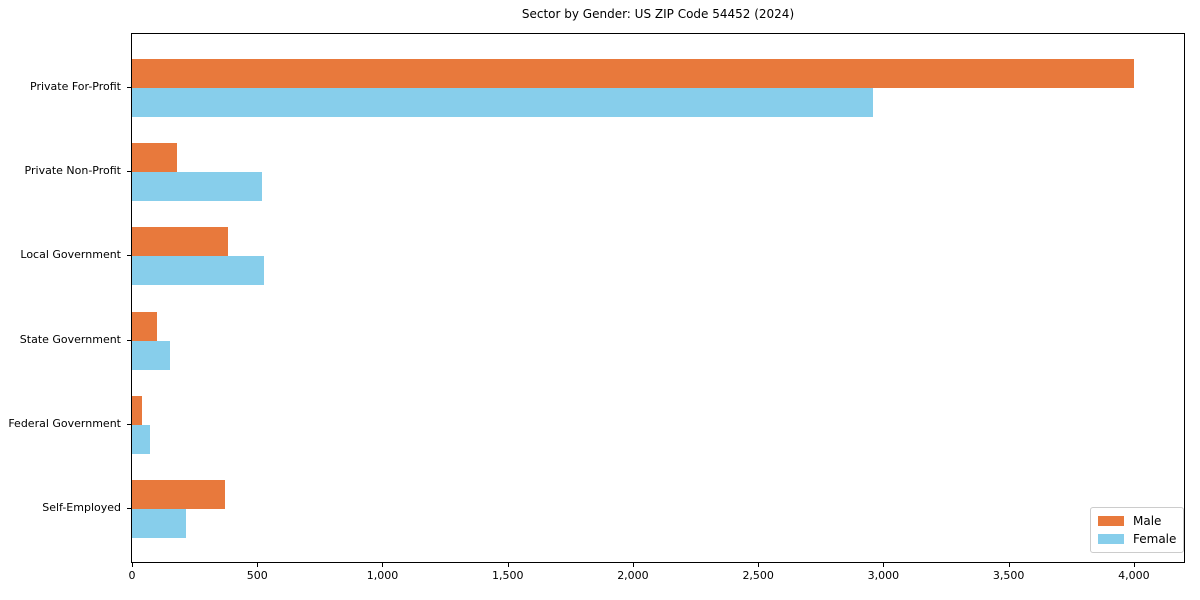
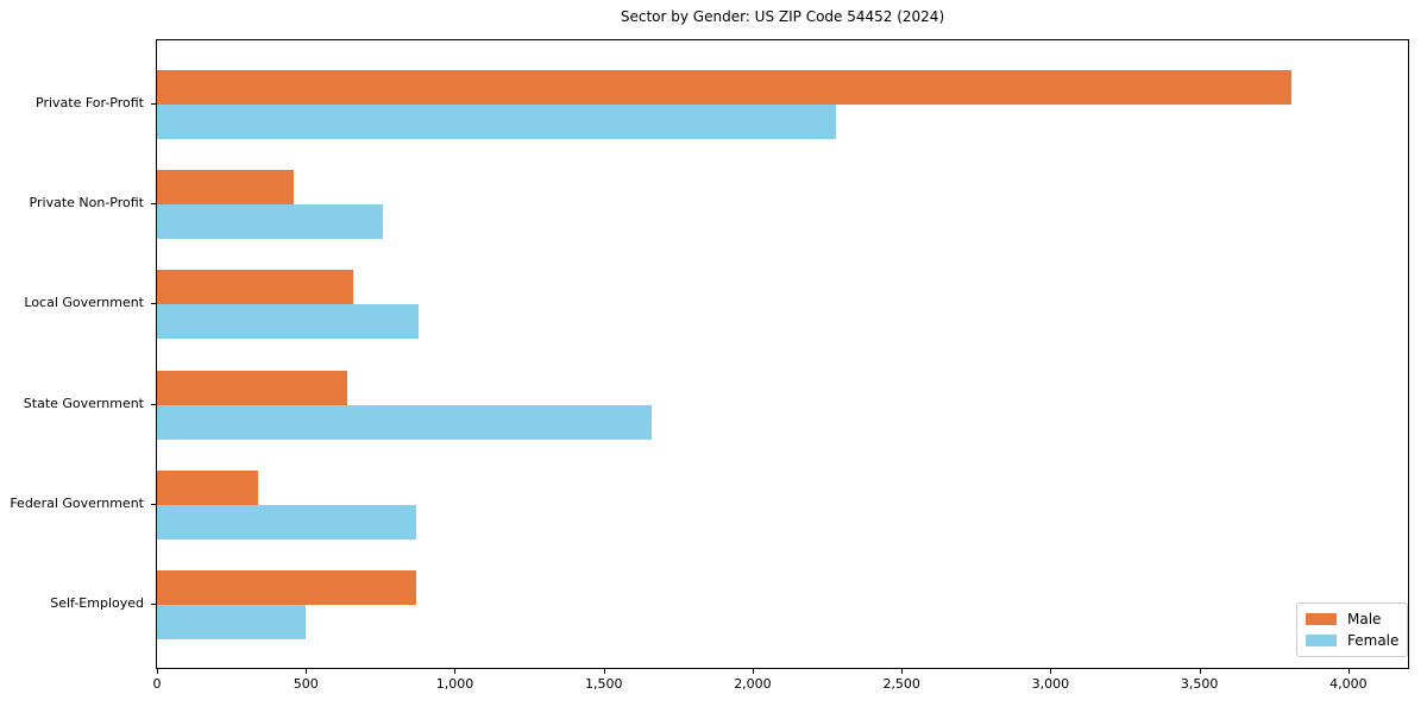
Male/Private For-Profit: 4000 -> 3810
Female/Private For-Profit: 2960 -> 2280
Male/Private Non-Profit: 180 -> 460
Female/Private Non-Profit: 520 -> 760
Male/Local Government: 380 -> 660
Female/Local Government: 520 -> 880
Male/State Government: 100 -> 640
Female/State Government: 150 -> 1660
Male/Federal Government: 40 -> 340
Female/Federal Government: 70 -> 870
Male/Self-Employed: 370 -> 870
Female/Self-Employed: 220 -> 500
